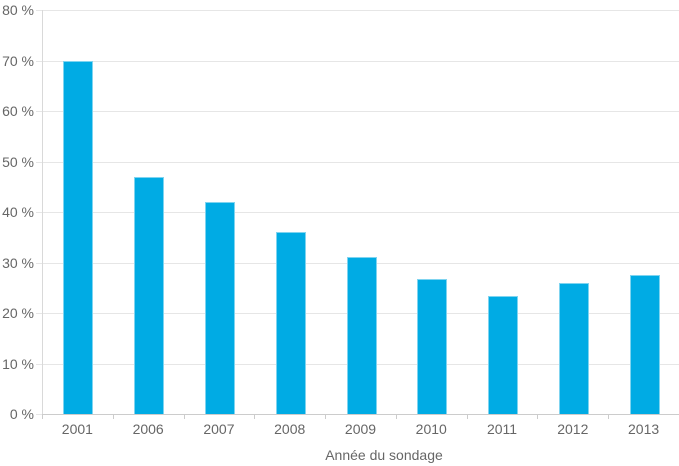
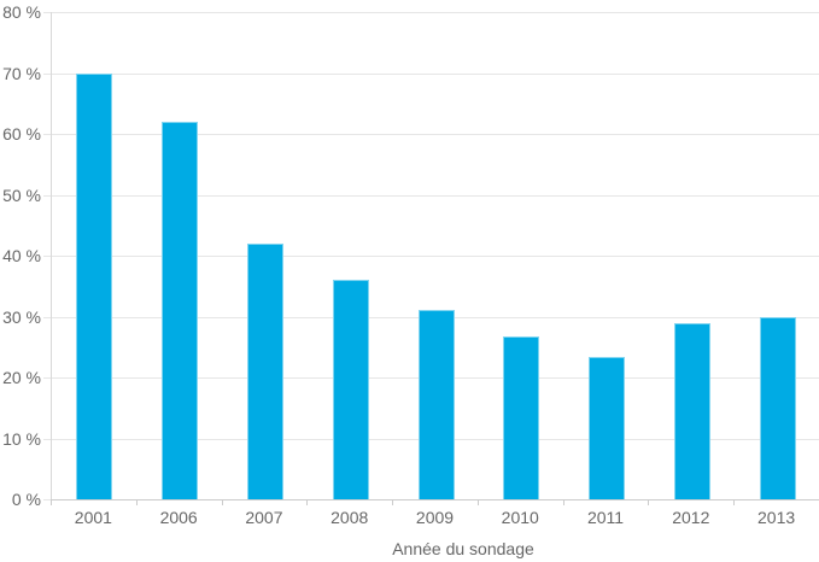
2006: 47% -> 62%
2012: 26% -> 29%
2013: 28% -> 30%
